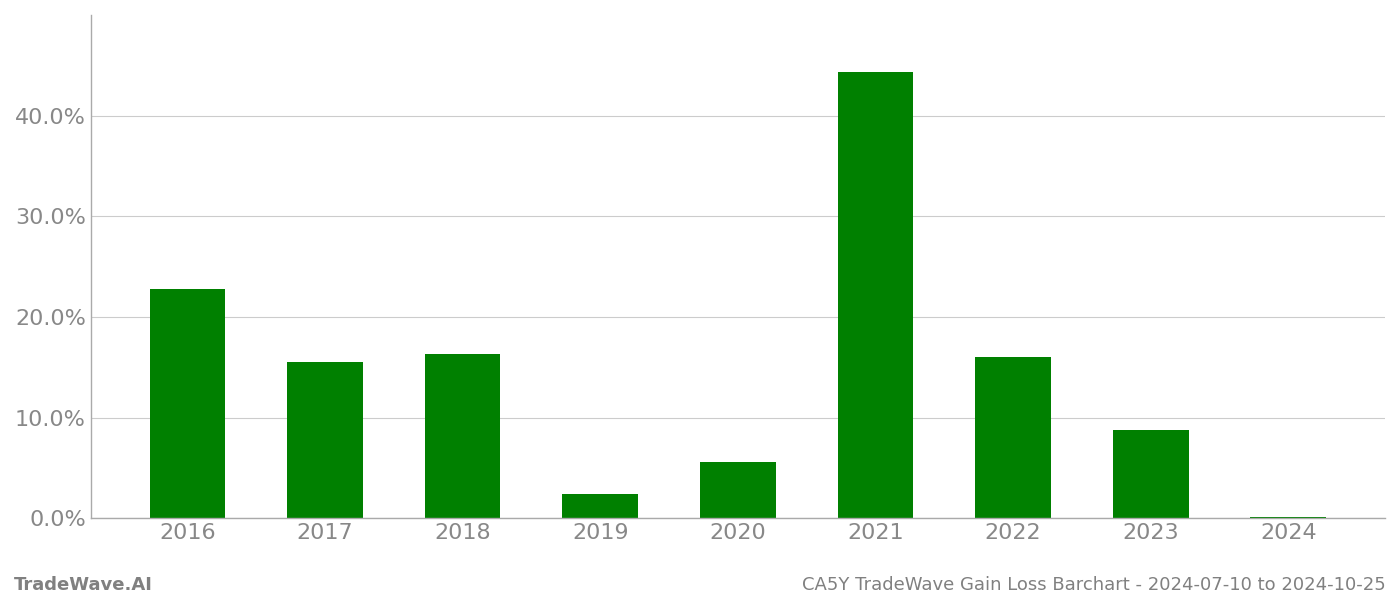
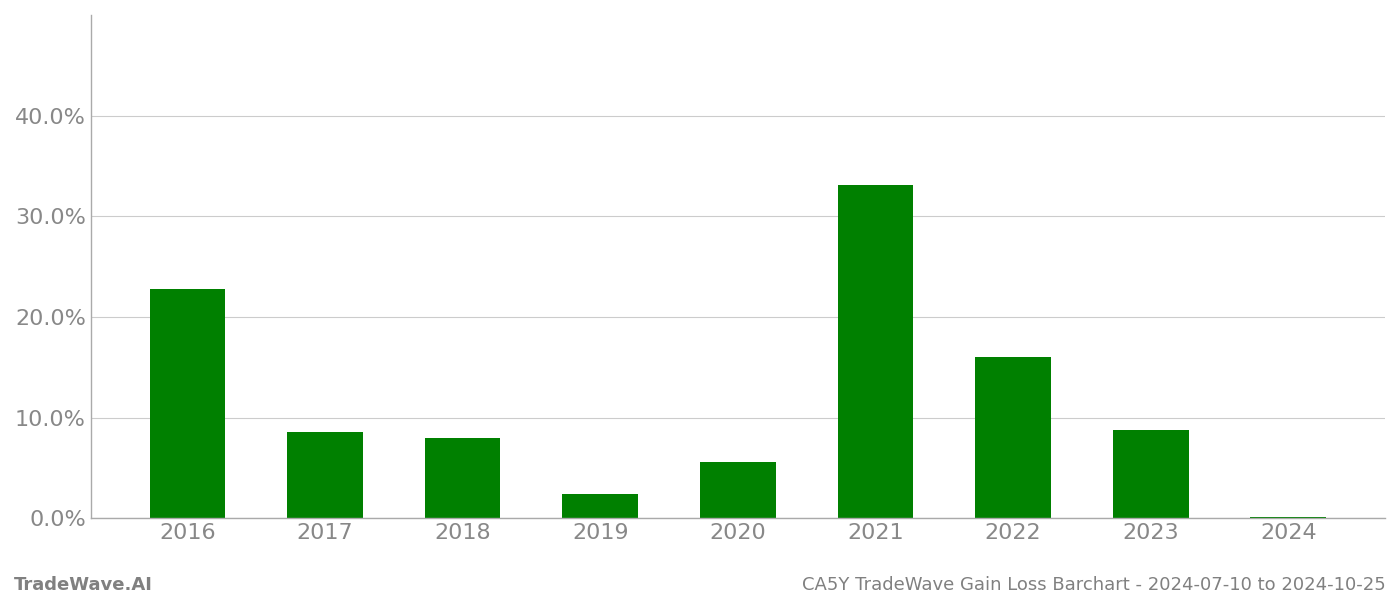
2017: 15.5% -> 8.6%
2018: 16.3% -> 8.0%
2021: 44.3% -> 33.1%
